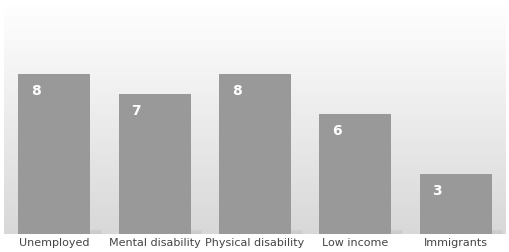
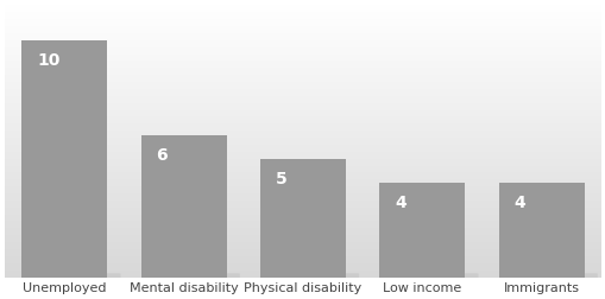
Unemployed: 8 -> 10
Mental disability: 7 -> 6
Physical disability: 8 -> 5
Low income: 6 -> 4
Immigrants: 3 -> 4
